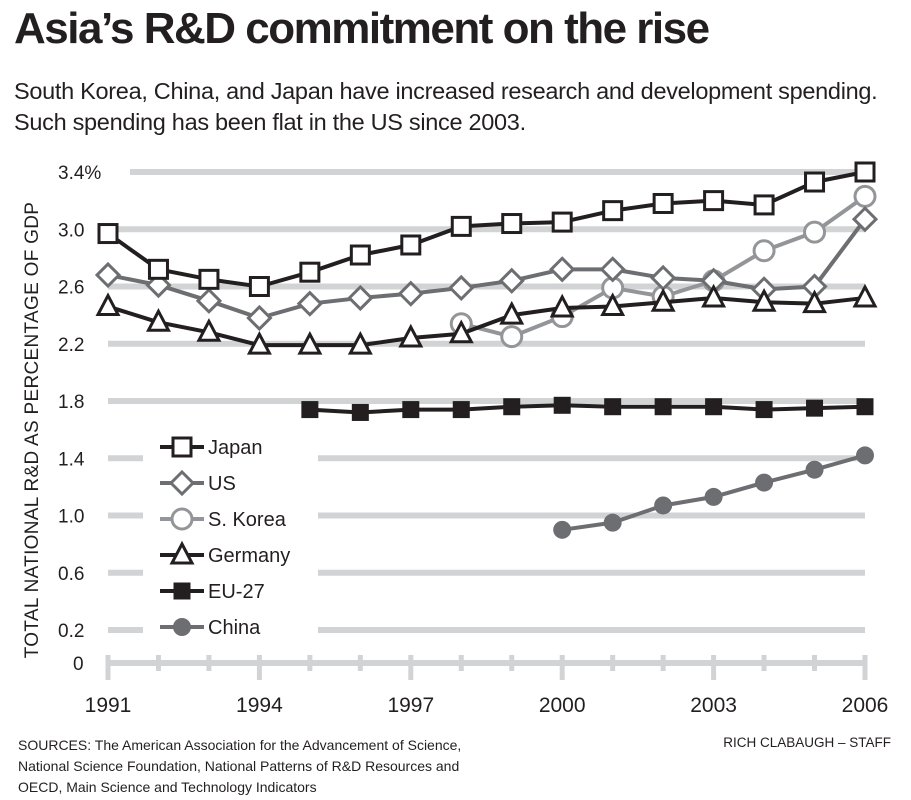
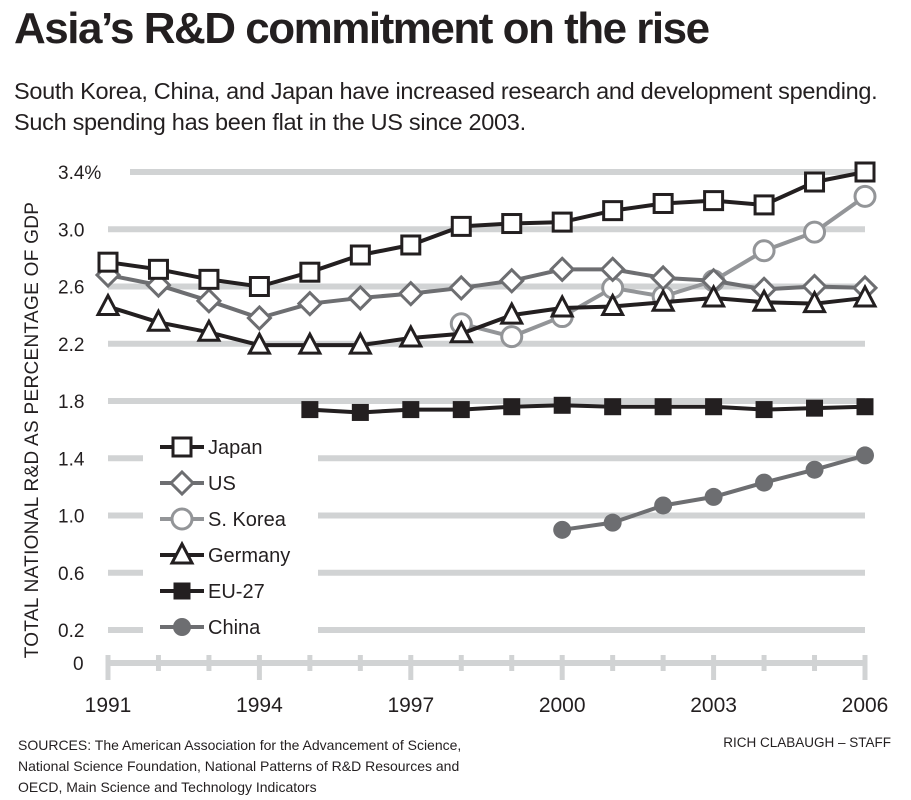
Japan/1991: 2.97% -> 2.77%
US/2006: 3.07% -> 2.59%
